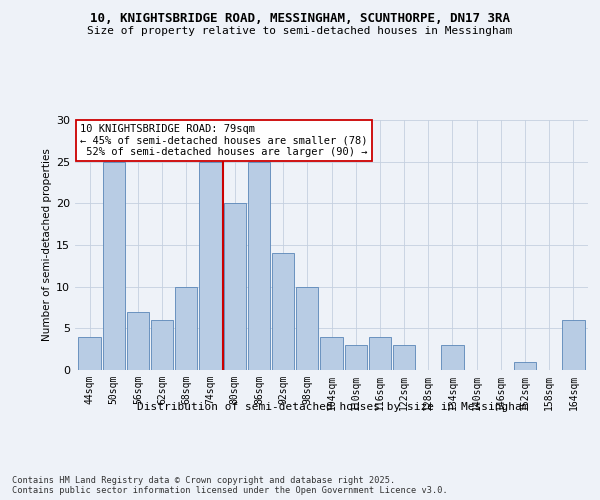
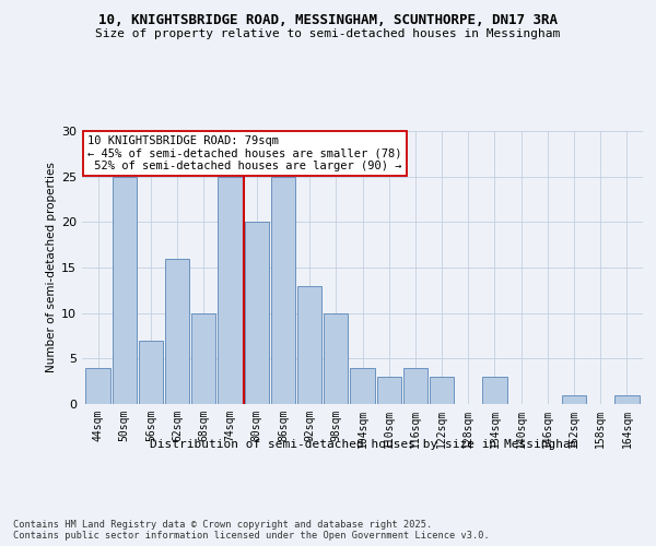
62sqm: 6 -> 16
92sqm: 14 -> 13
164sqm: 6 -> 1
